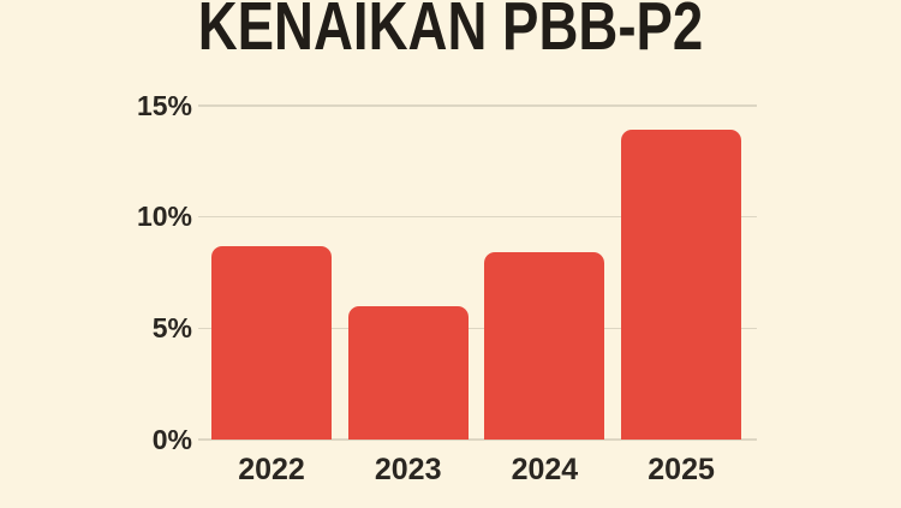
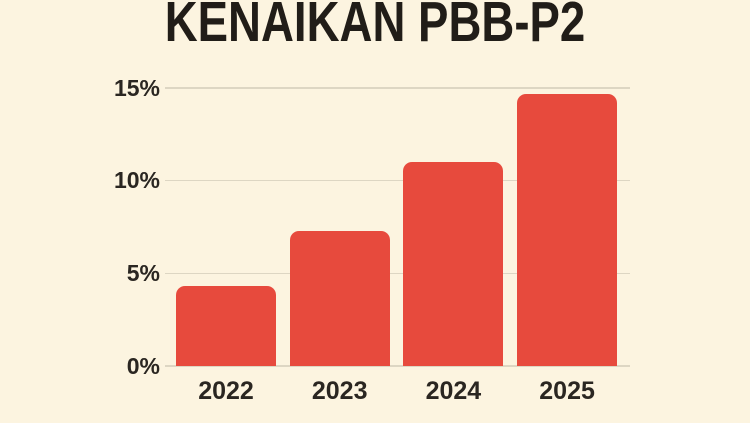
2022: 8.7% -> 4.3%
2023: 6.0% -> 7.3%
2024: 8.4% -> 11.0%
2025: 13.9% -> 14.7%
